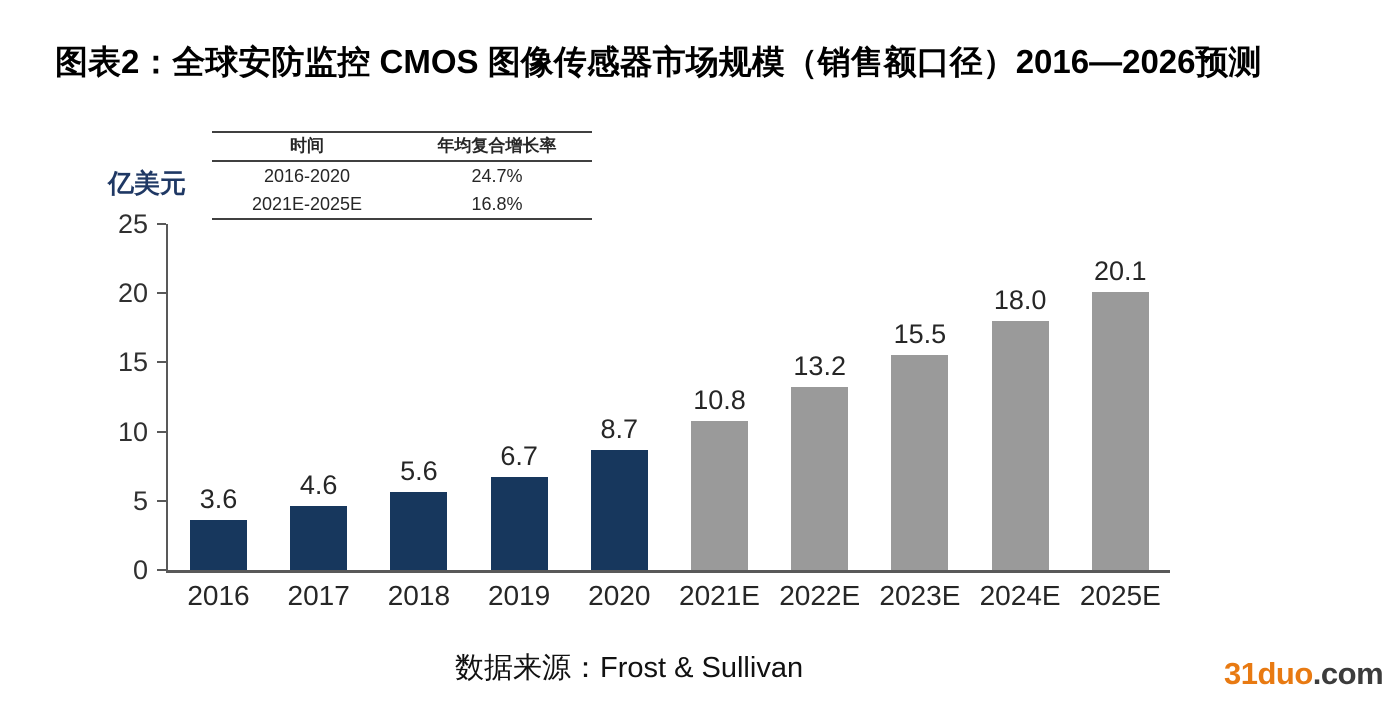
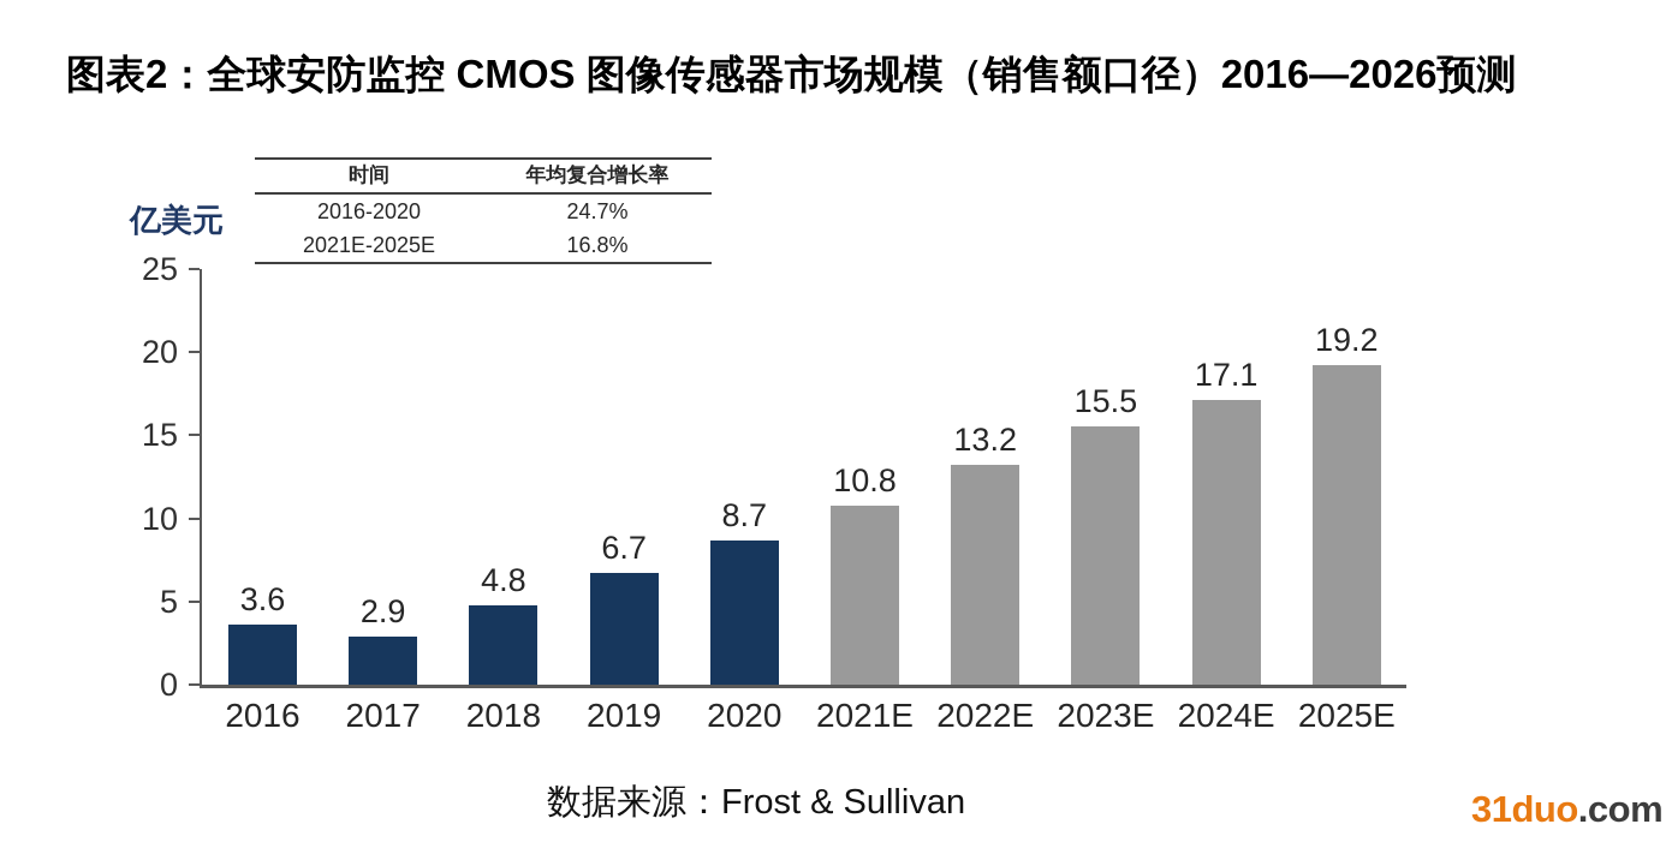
2017: 4.6 -> 2.9
2018: 5.6 -> 4.8
2024E: 18.0 -> 17.1
2025E: 20.1 -> 19.2
